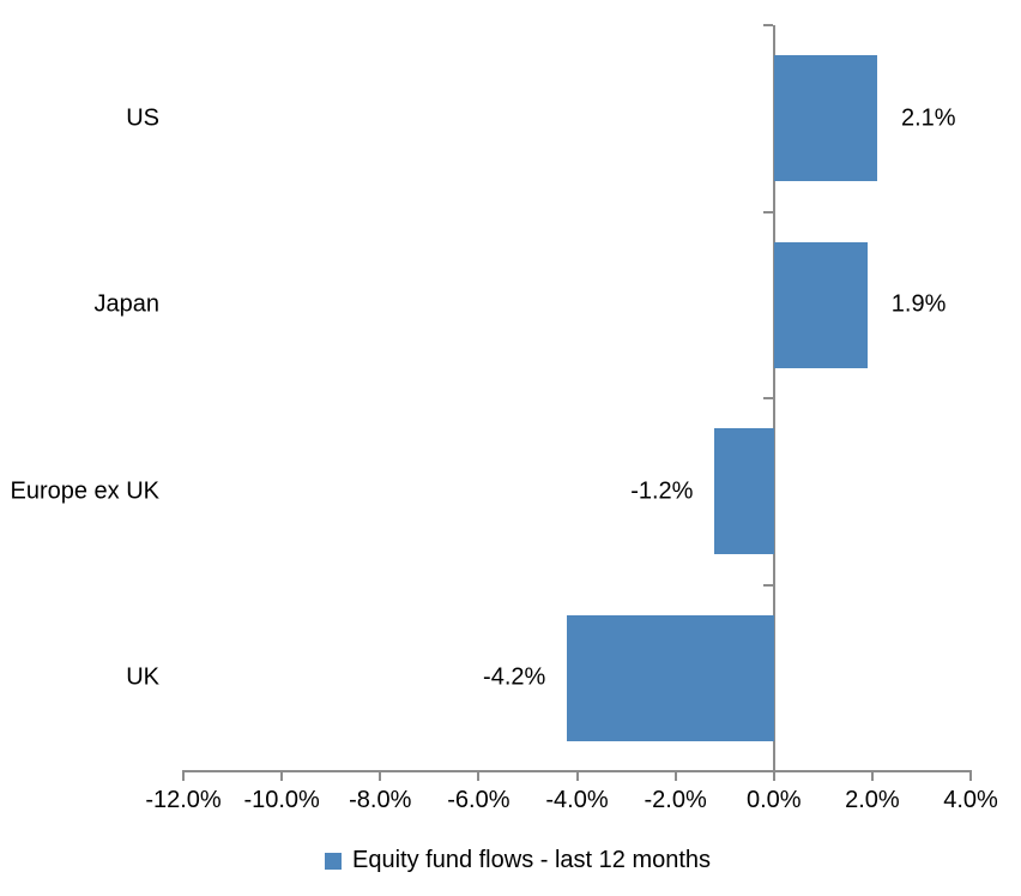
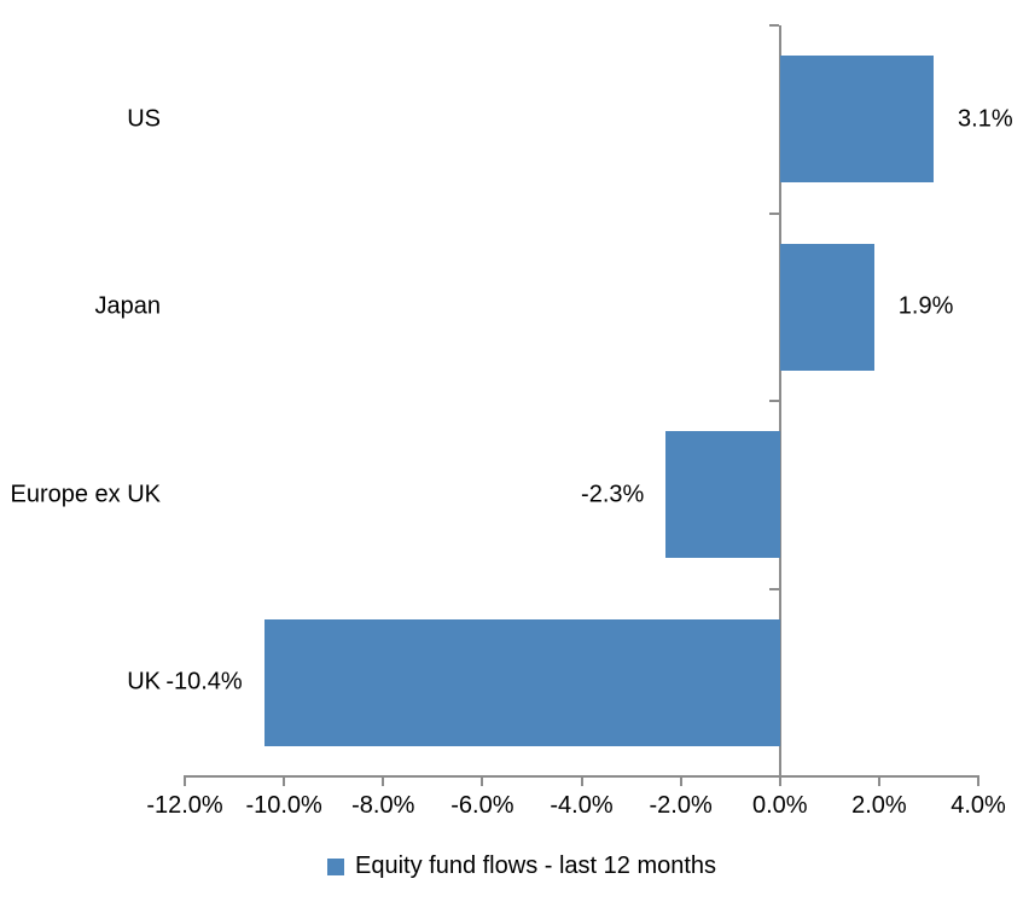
US: 2.1% -> 3.1%
Europe ex UK: -1.2% -> -2.3%
UK: -4.2% -> -10.4%
